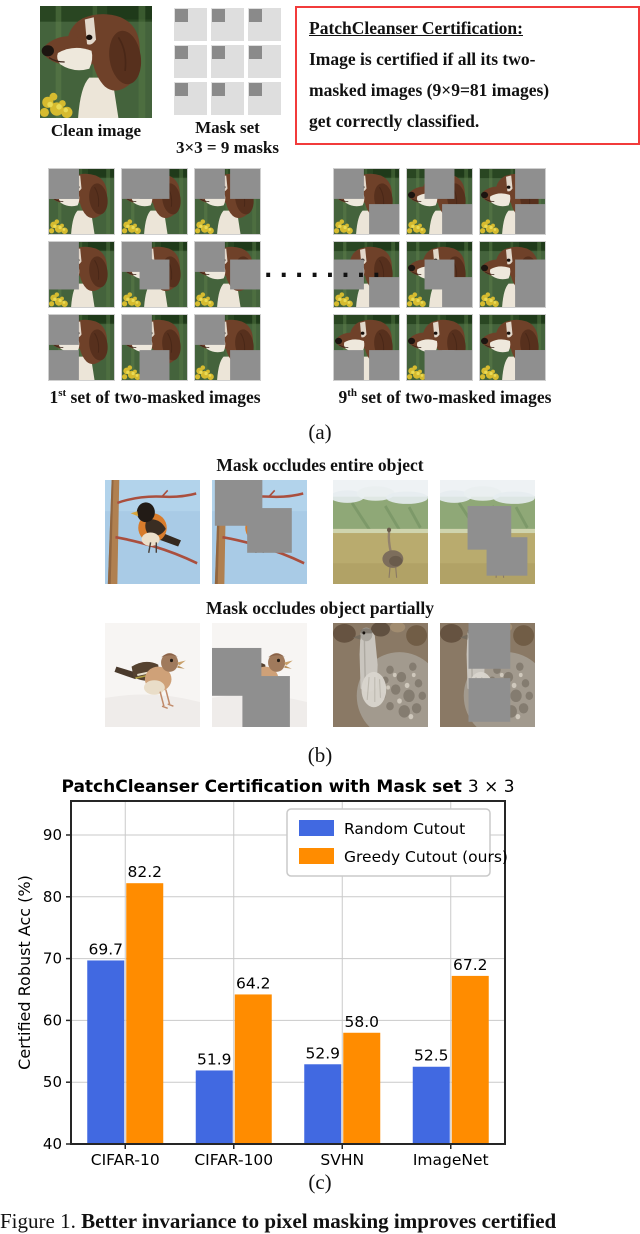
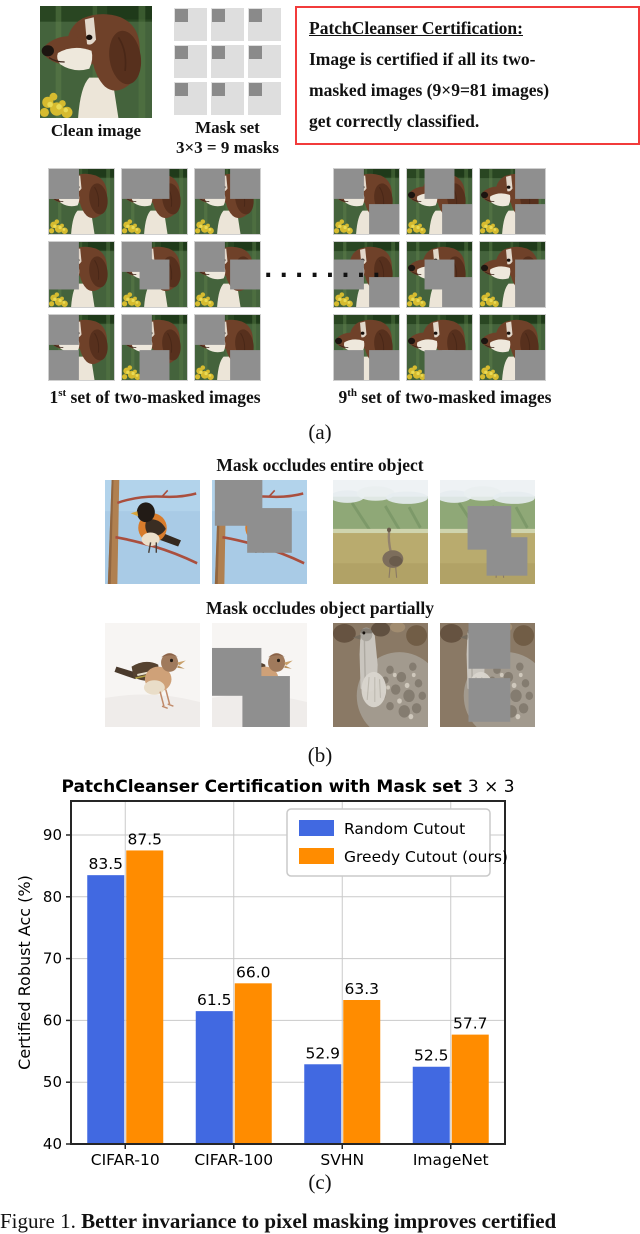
Random Cutout/CIFAR-10: 69.7 -> 83.5
Greedy Cutout (ours)/CIFAR-10: 82.2 -> 87.5
Random Cutout/CIFAR-100: 51.9 -> 61.5
Greedy Cutout (ours)/CIFAR-100: 64.2 -> 66.0
Greedy Cutout (ours)/SVHN: 58.0 -> 63.3
Greedy Cutout (ours)/ImageNet: 67.2 -> 57.7
